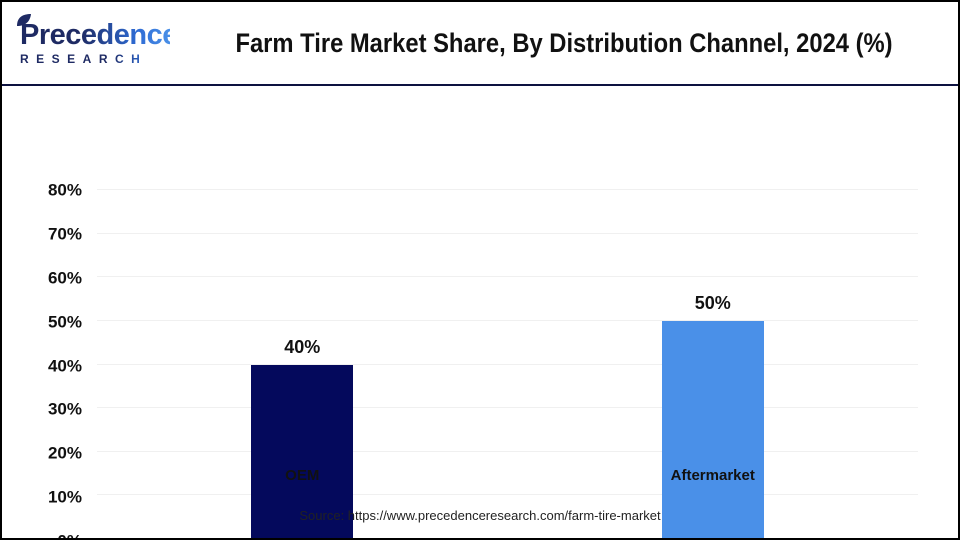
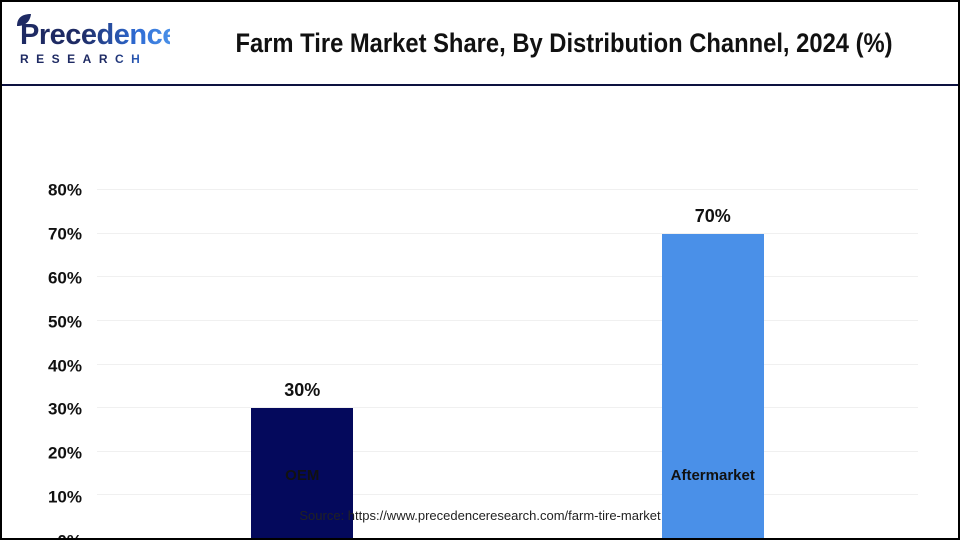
OEM: 40% -> 30%
Aftermarket: 50% -> 70%
